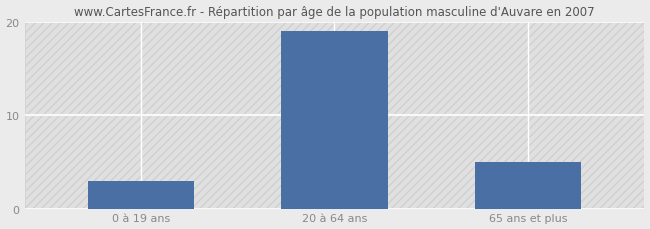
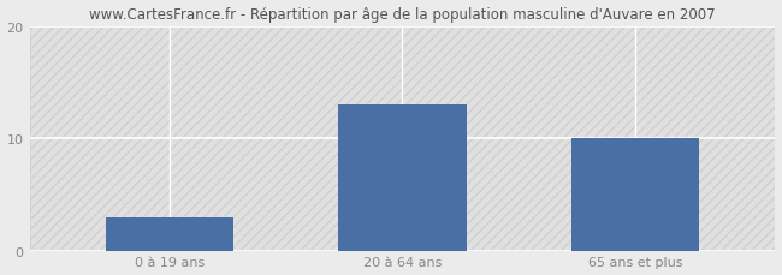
20 à 64 ans: 19 -> 13
65 ans et plus: 5 -> 10
